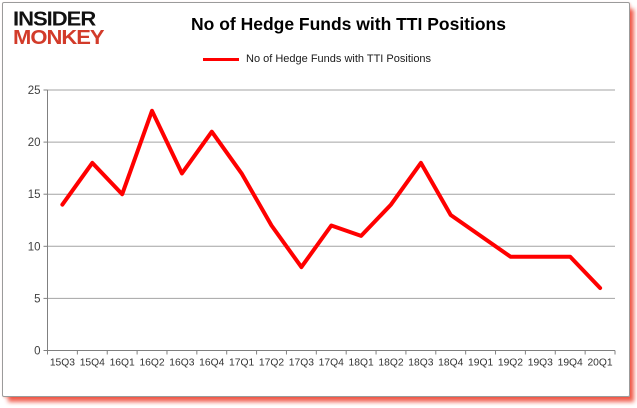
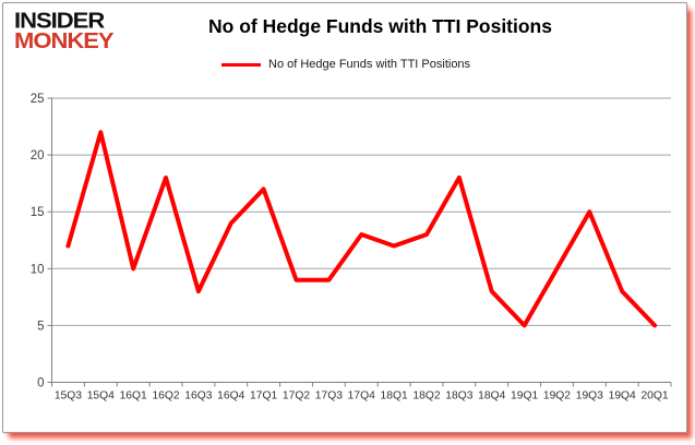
15Q3: 14 -> 12
15Q4: 18 -> 22
16Q1: 15 -> 10
16Q2: 23 -> 18
16Q3: 17 -> 8
16Q4: 21 -> 14
17Q2: 12 -> 9
17Q3: 8 -> 9
17Q4: 12 -> 13
18Q1: 11 -> 12
18Q2: 14 -> 13
18Q4: 13 -> 8
19Q1: 11 -> 5
19Q2: 9 -> 10
19Q3: 9 -> 15
19Q4: 9 -> 8
20Q1: 6 -> 5
